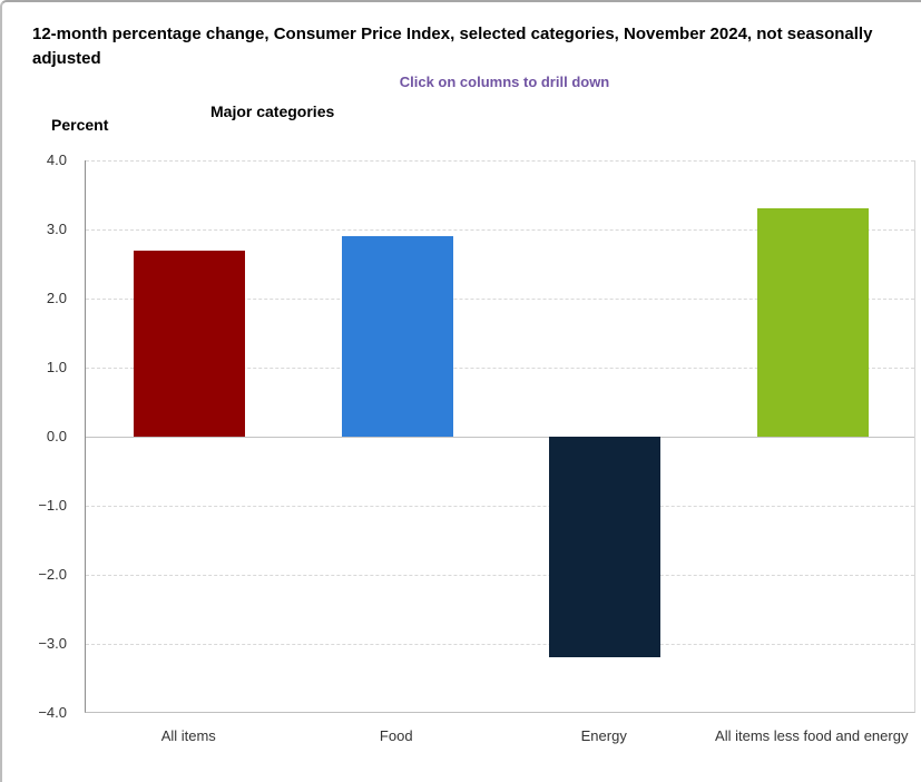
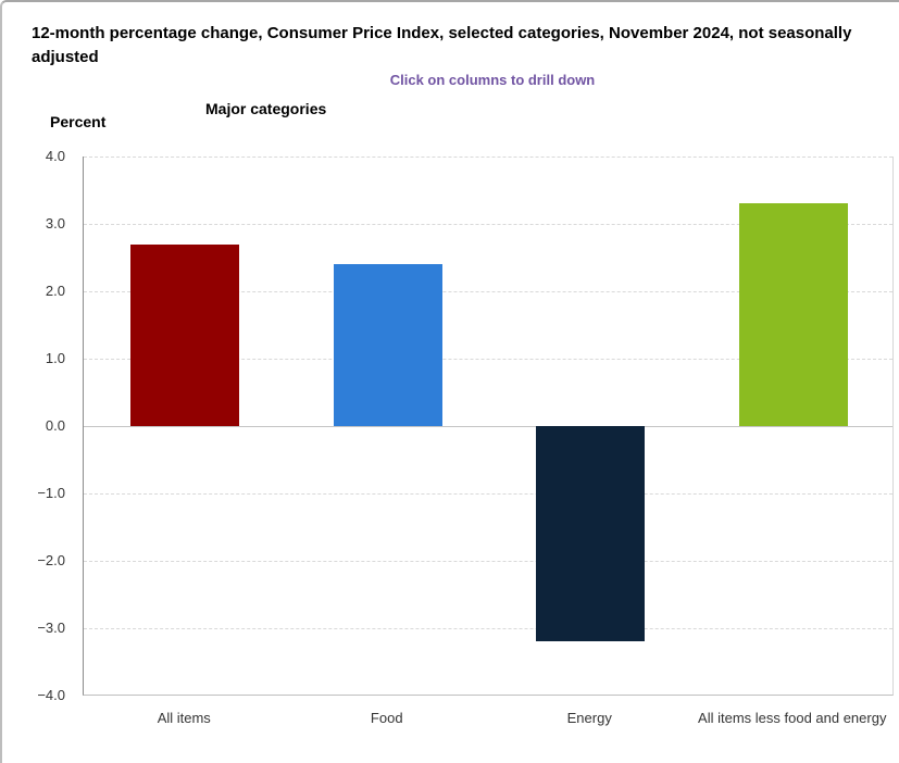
Food: 2.9 -> 2.4
